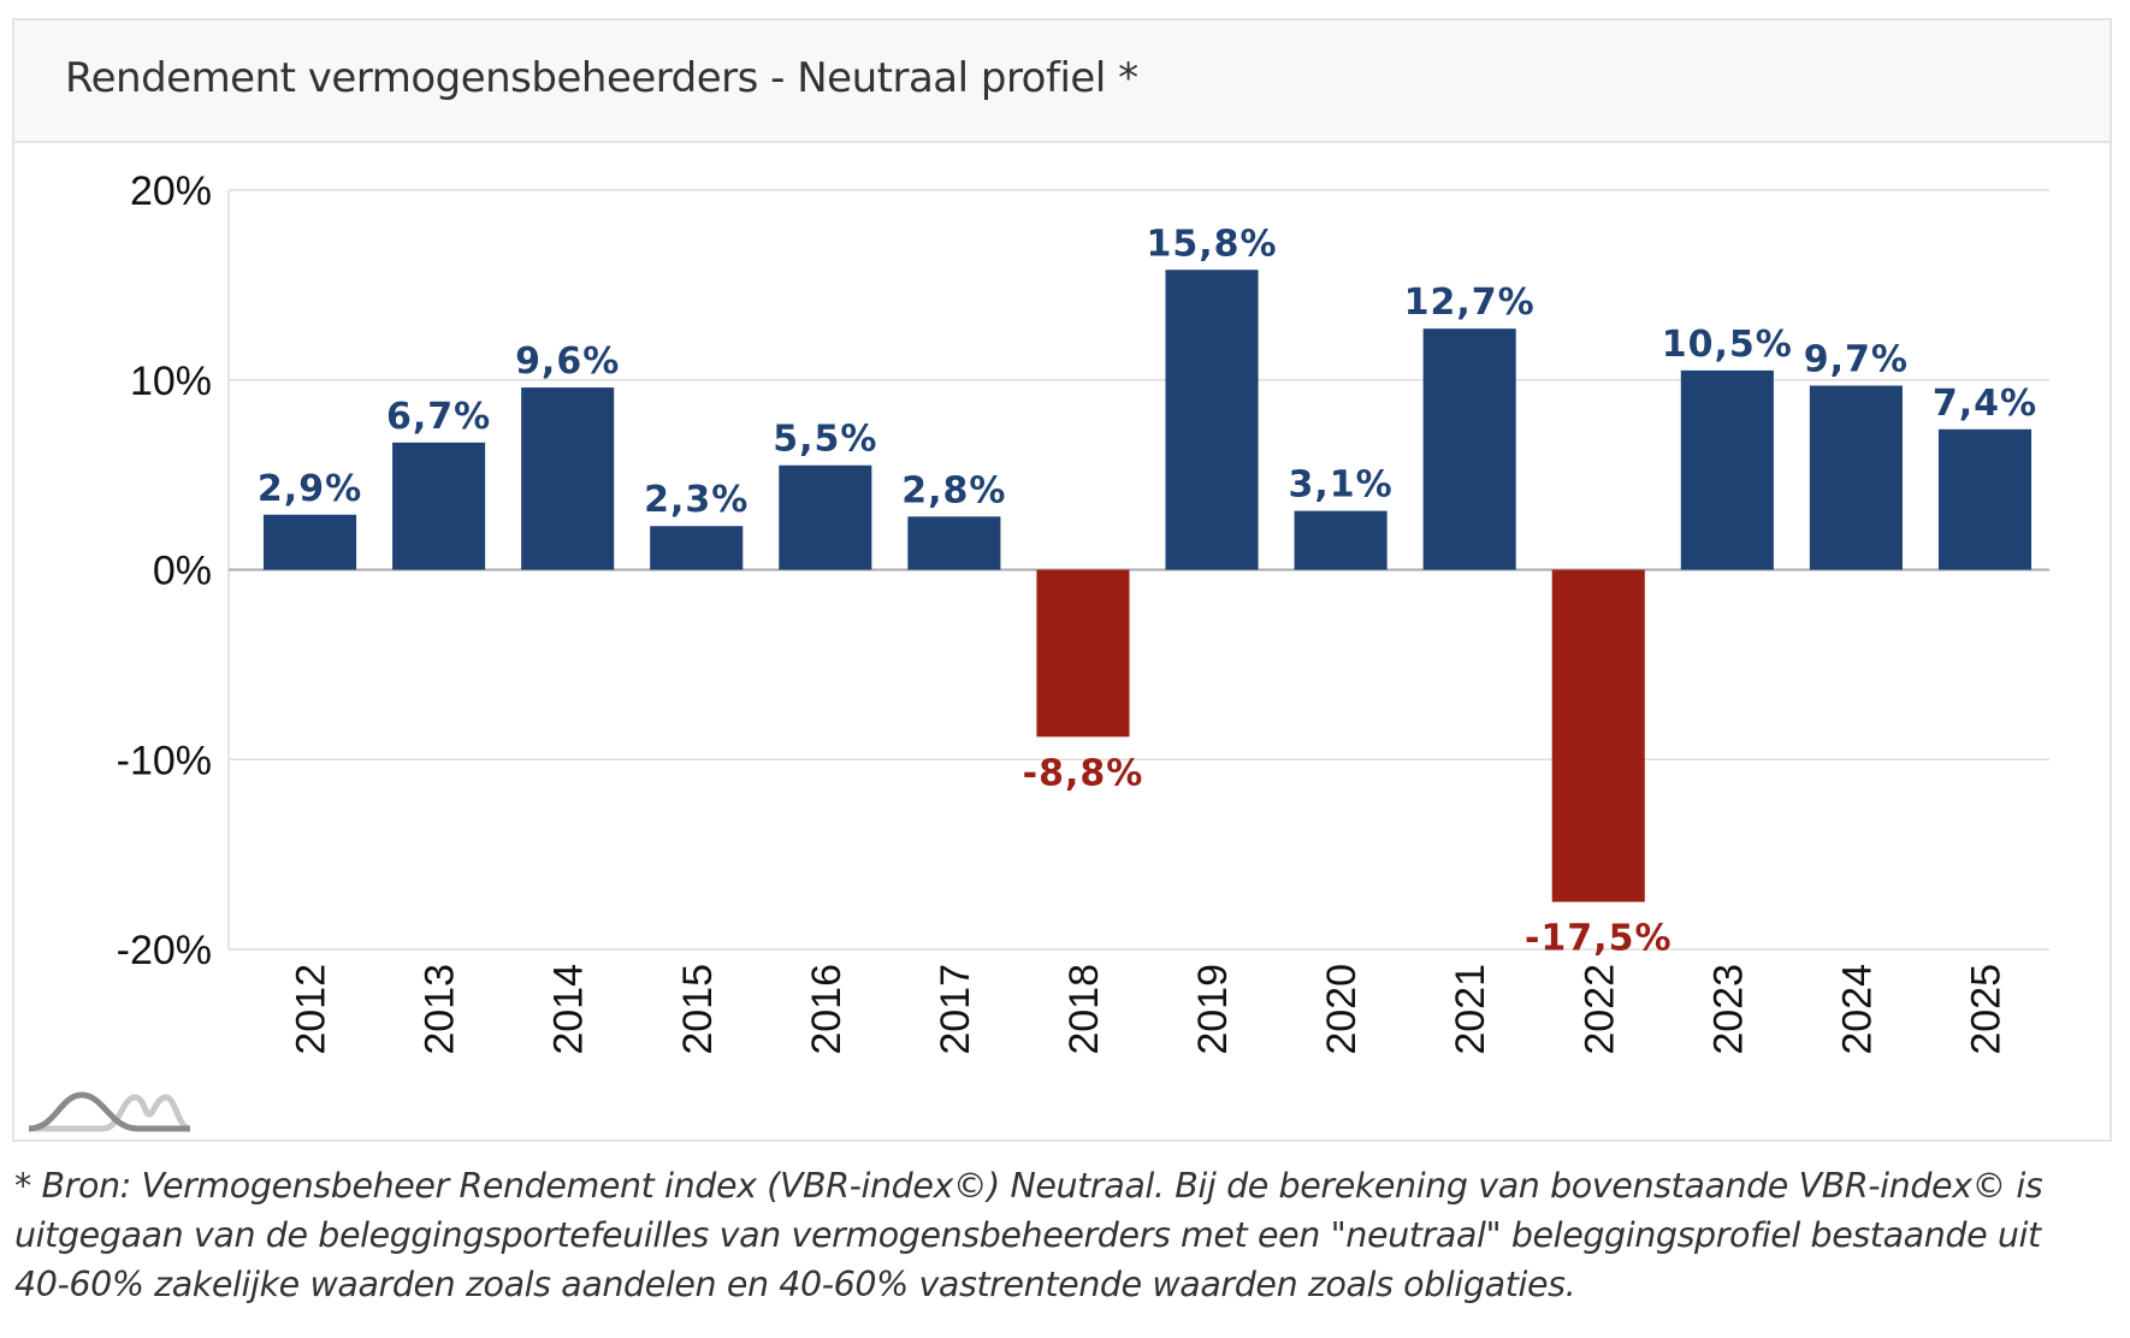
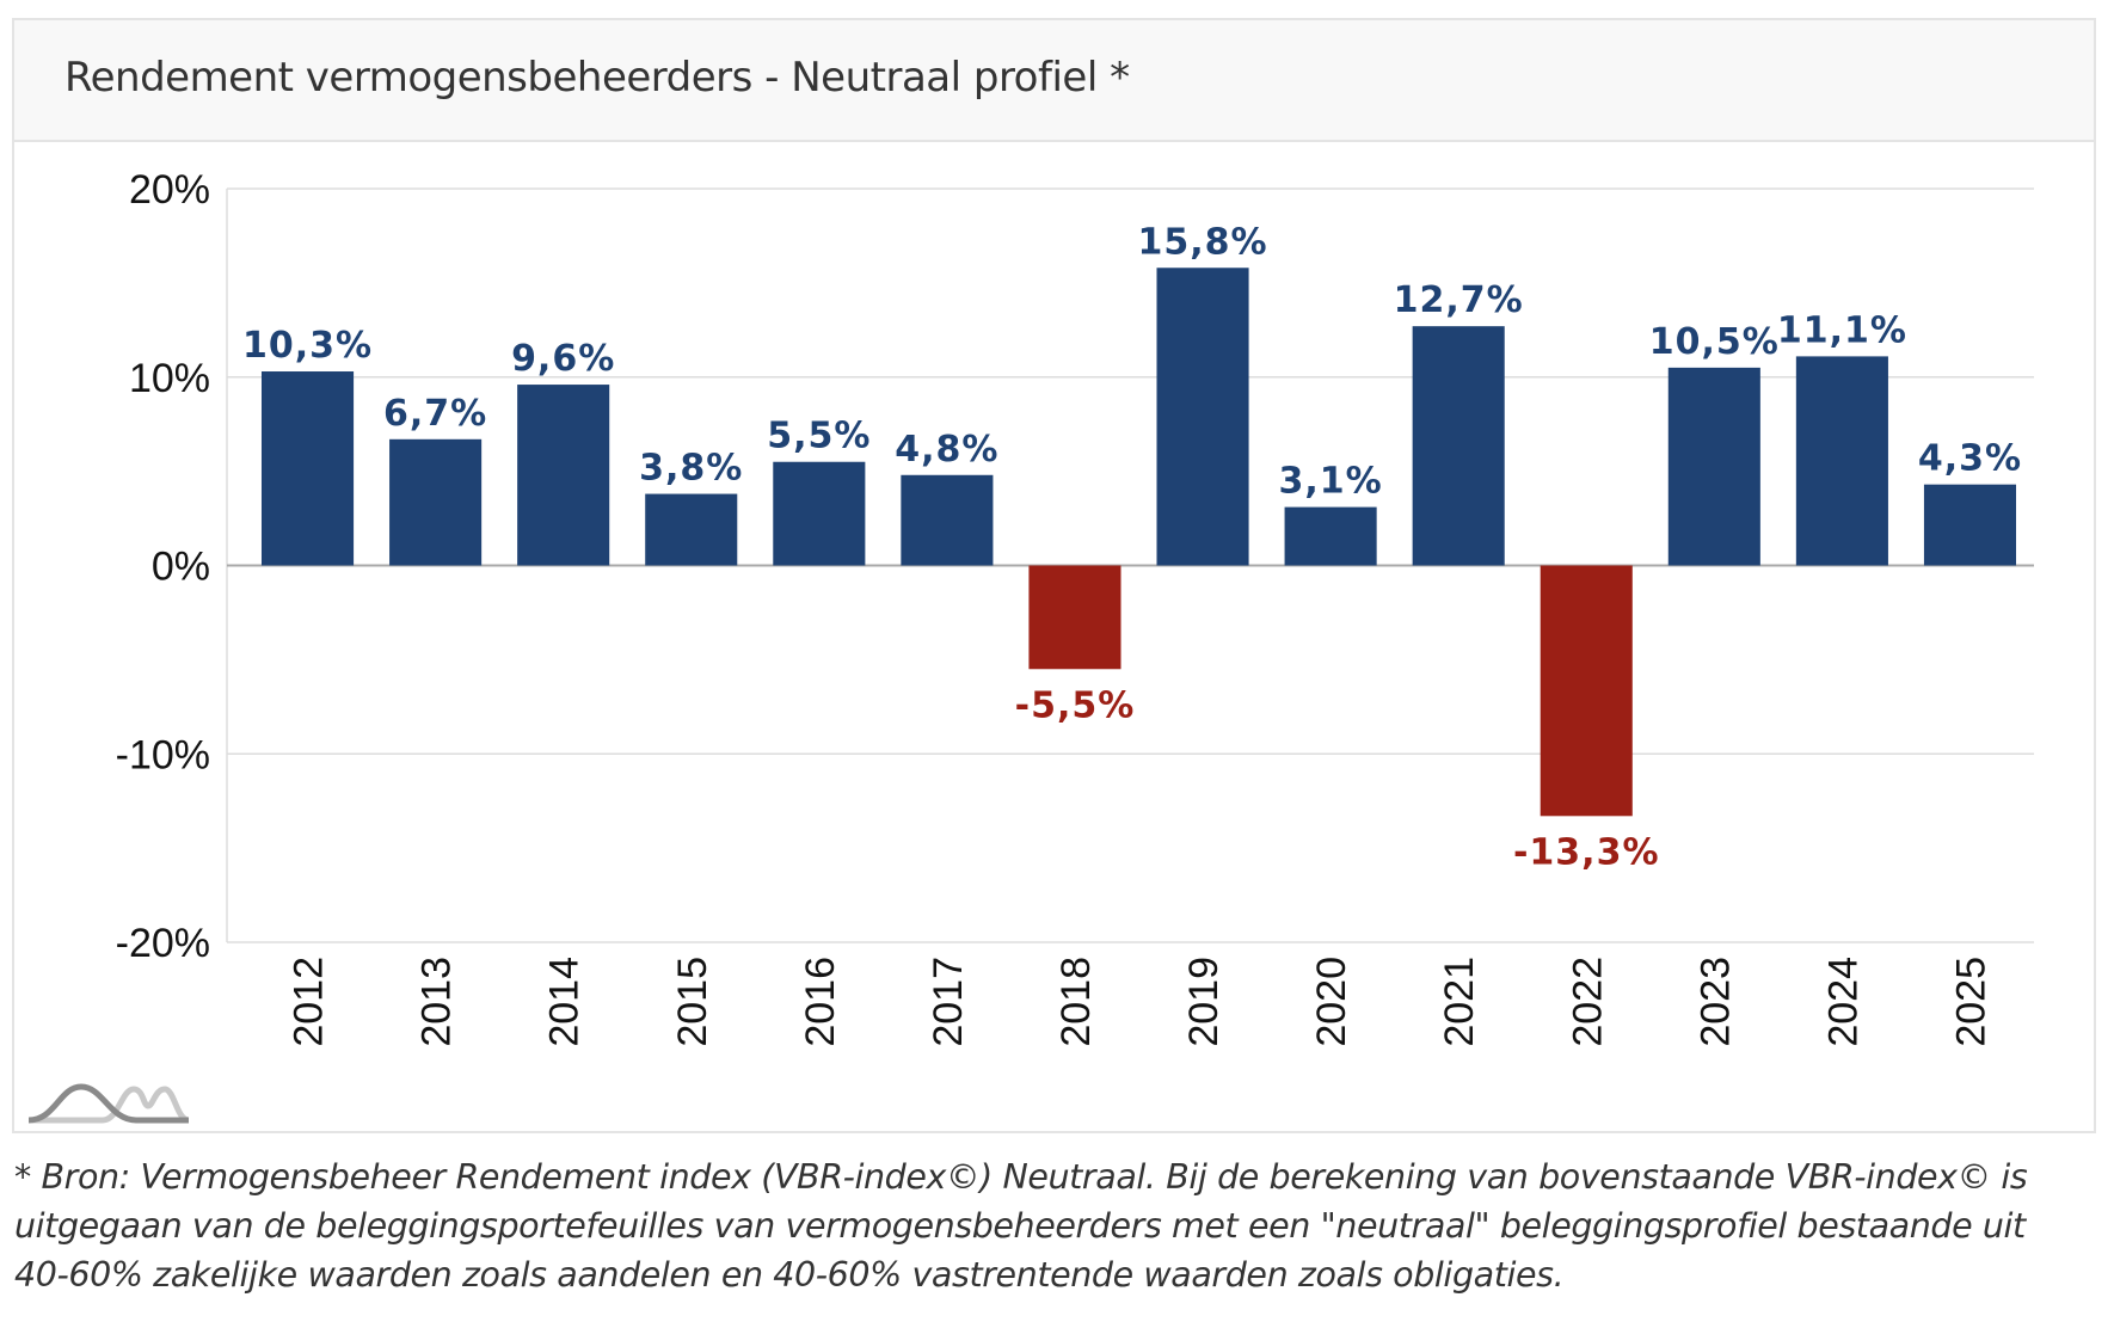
2012: 2,9% -> 10,3%
2015: 2,3% -> 3,8%
2017: 2,8% -> 4,8%
2018: -8,8% -> -5,5%
2022: -17,5% -> -13,3%
2024: 9,7% -> 11,1%
2025: 7,4% -> 4,3%
